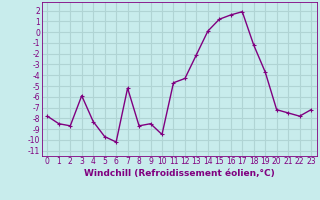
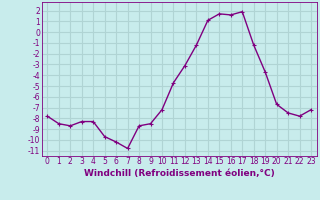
3: -5.9 -> -8.3
7: -5.2 -> -10.8
10: -9.5 -> -7.2
12: -4.3 -> -3.1
13: -2.1 -> -1.2
14: 0.1 -> 1.1
15: 1.2 -> 1.7
20: -7.2 -> -6.7
